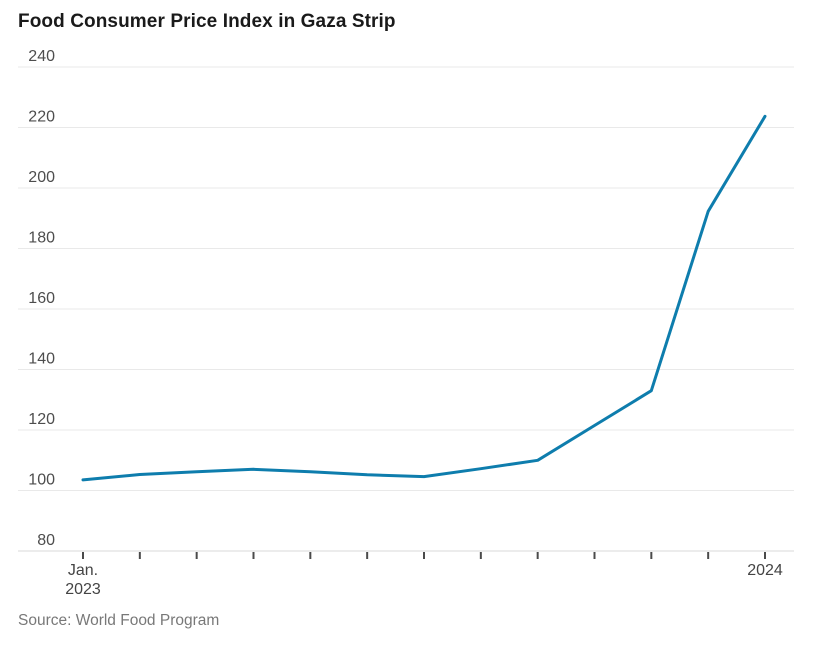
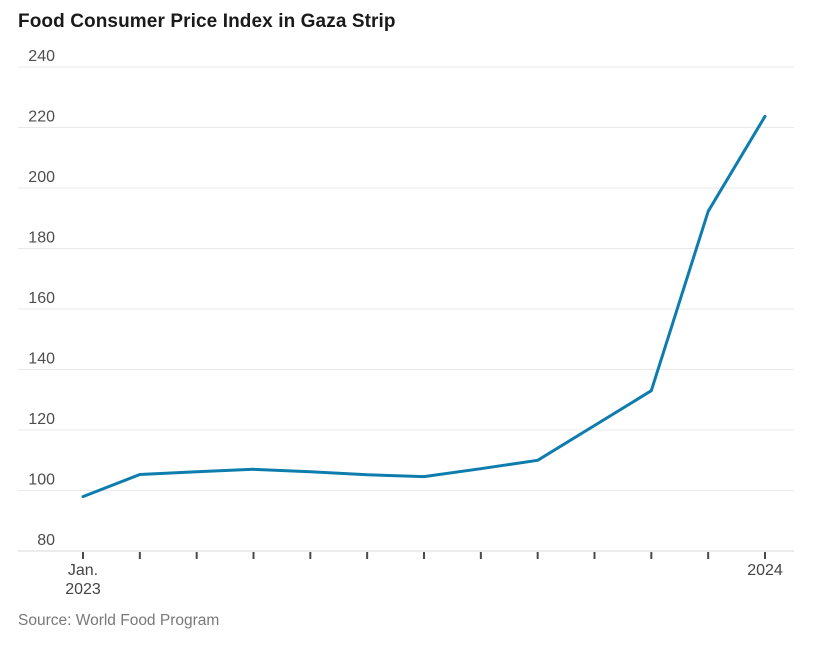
Jan. 2023: 104 -> 98
